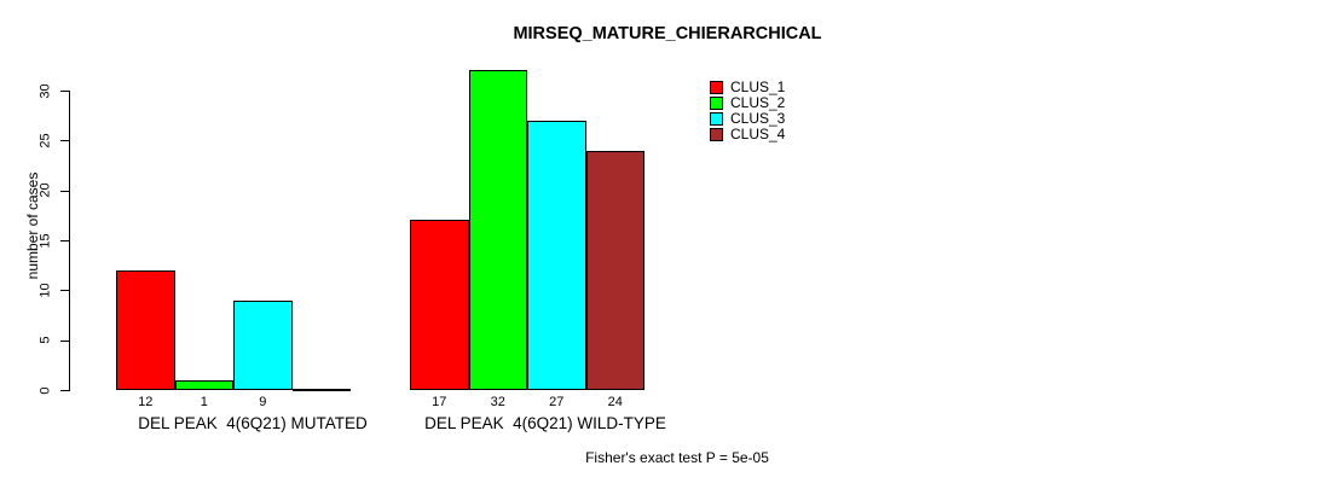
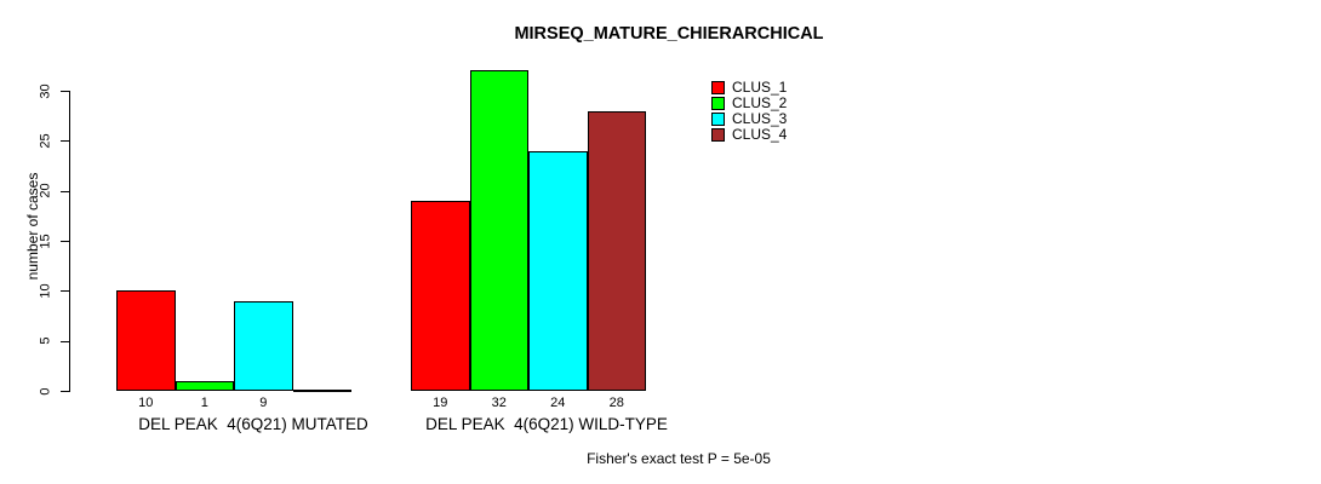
CLUS_1/DEL PEAK 4(6Q21) MUTATED: 12 -> 10
CLUS_1/DEL PEAK 4(6Q21) WILD-TYPE: 17 -> 19
CLUS_3/DEL PEAK 4(6Q21) WILD-TYPE: 27 -> 24
CLUS_4/DEL PEAK 4(6Q21) WILD-TYPE: 24 -> 28
